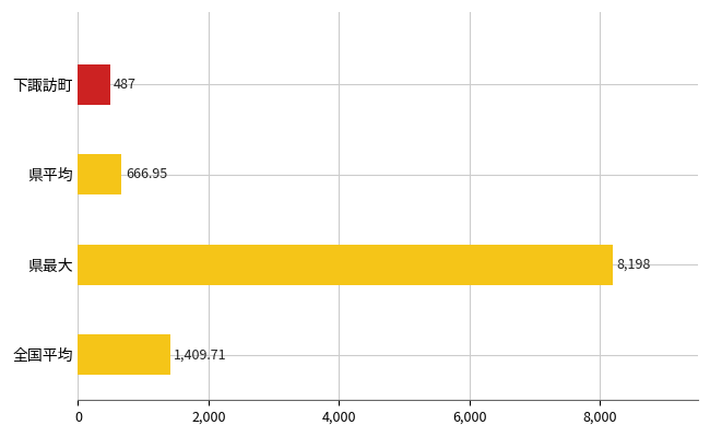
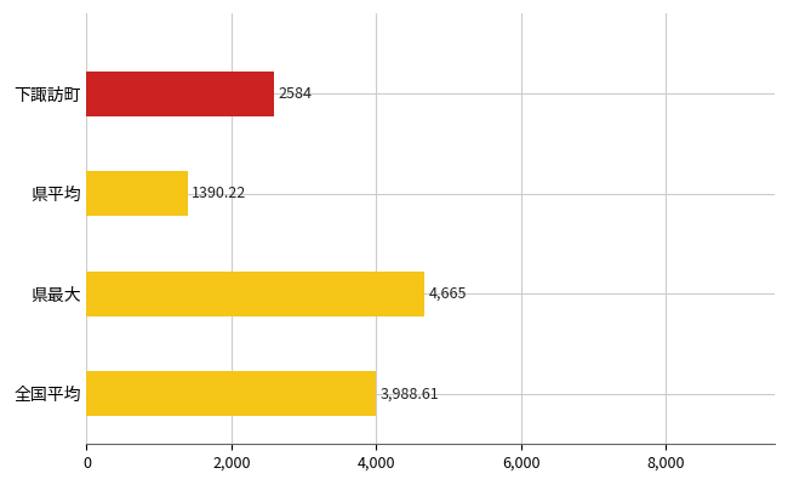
下諏訪町: 487 -> 2584
県平均: 666.95 -> 1390.22
県最大: 8,198 -> 4,665
全国平均: 1,409.71 -> 3,988.61
